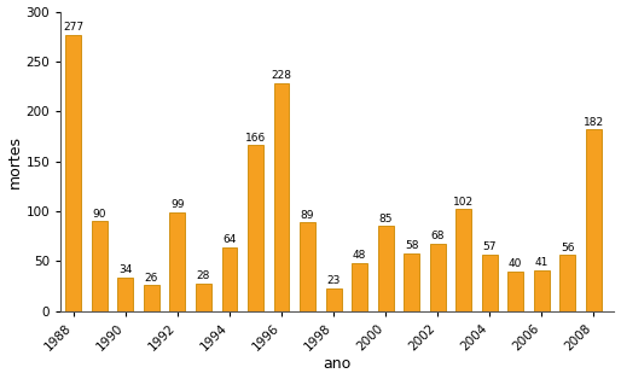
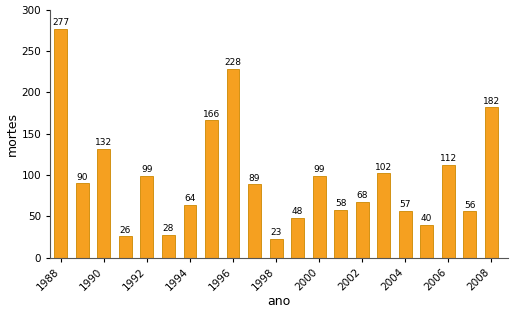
1990: 34 -> 132
2000: 85 -> 99
2006: 41 -> 112
